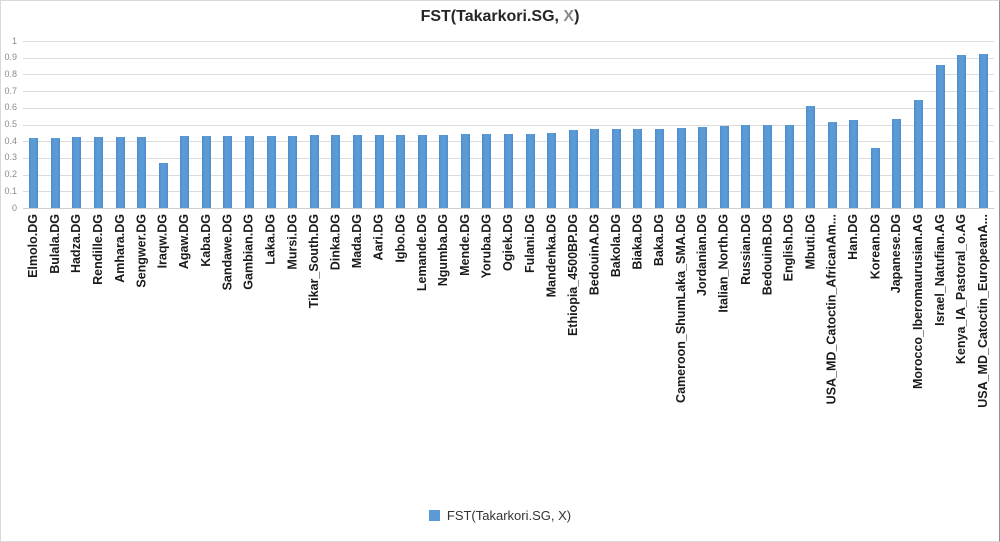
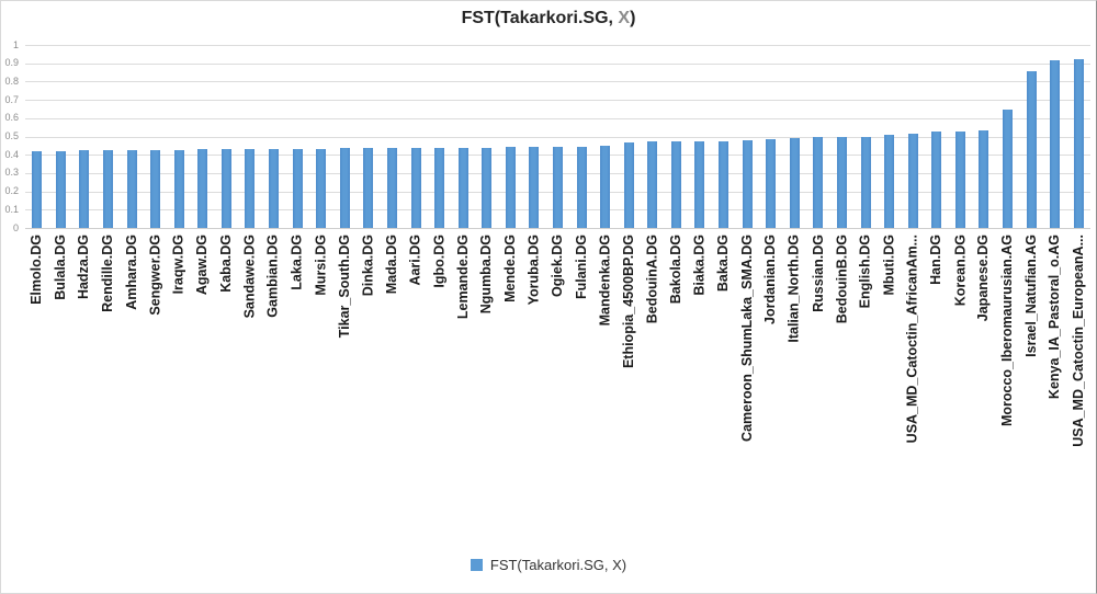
Iraqw.DG: 0.27 -> 0.43
Mbuti.DG: 0.61 -> 0.51
Korean.DG: 0.36 -> 0.53
